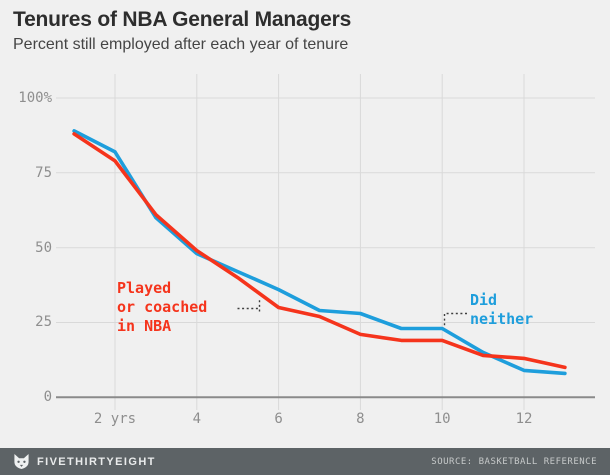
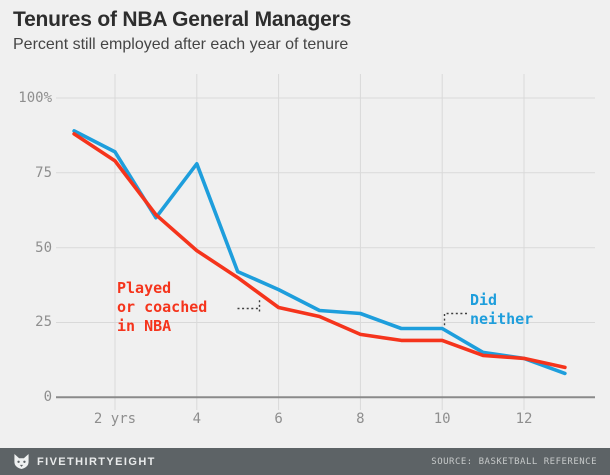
Did neither/4: 48% -> 78%
Did neither/12: 9% -> 13%
